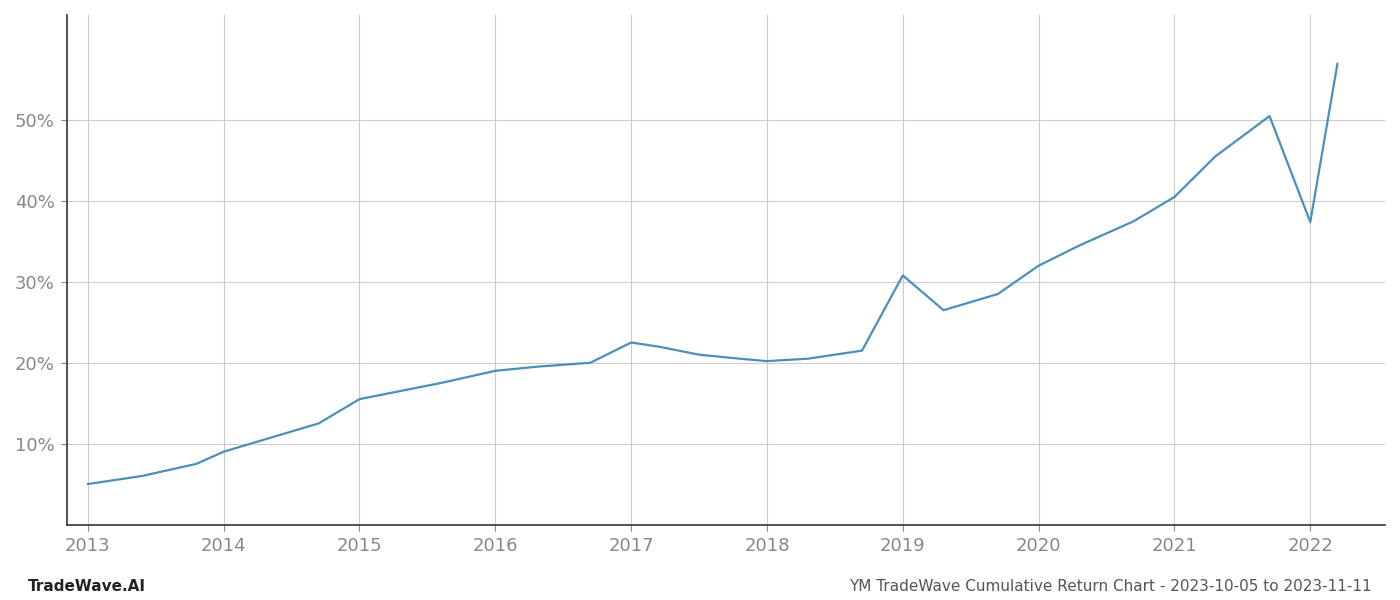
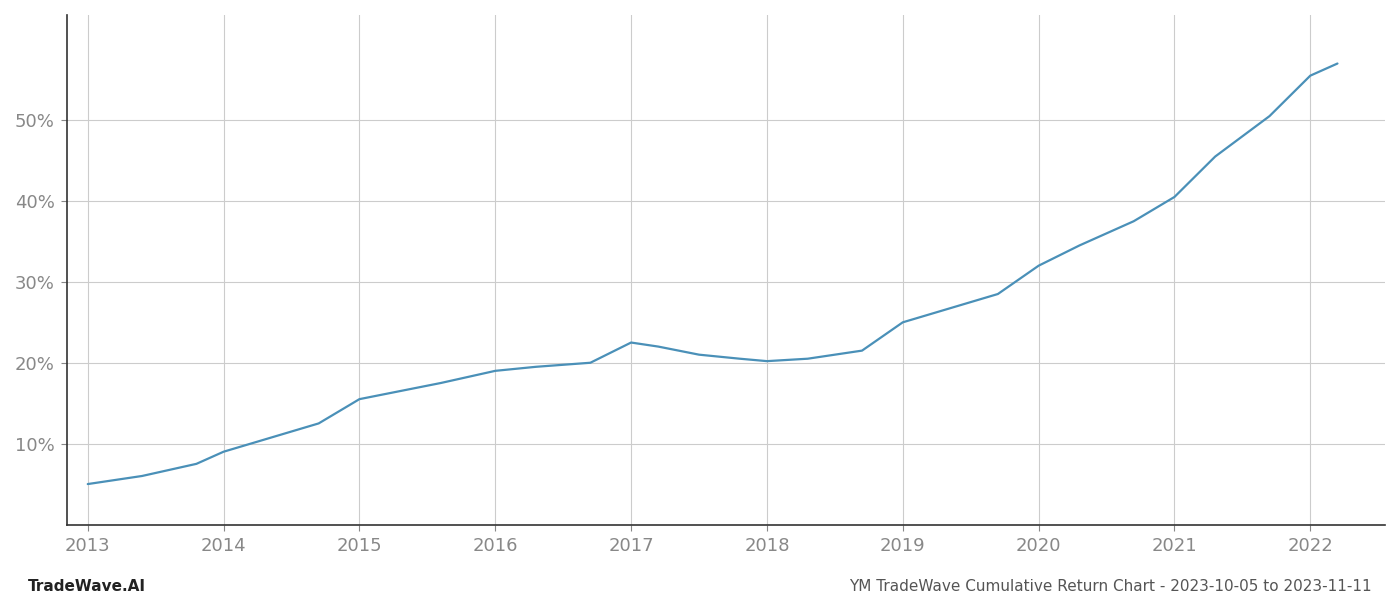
2019: 30.8% -> 25.0%
2022: 37.4% -> 55.5%
